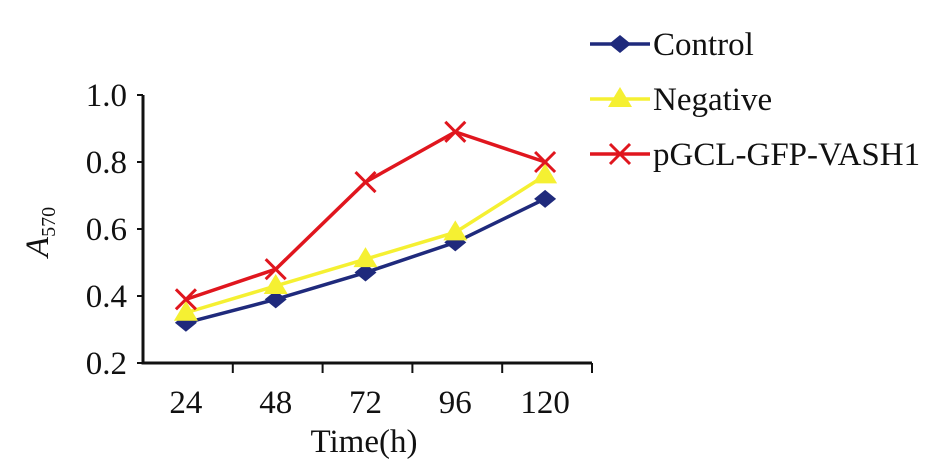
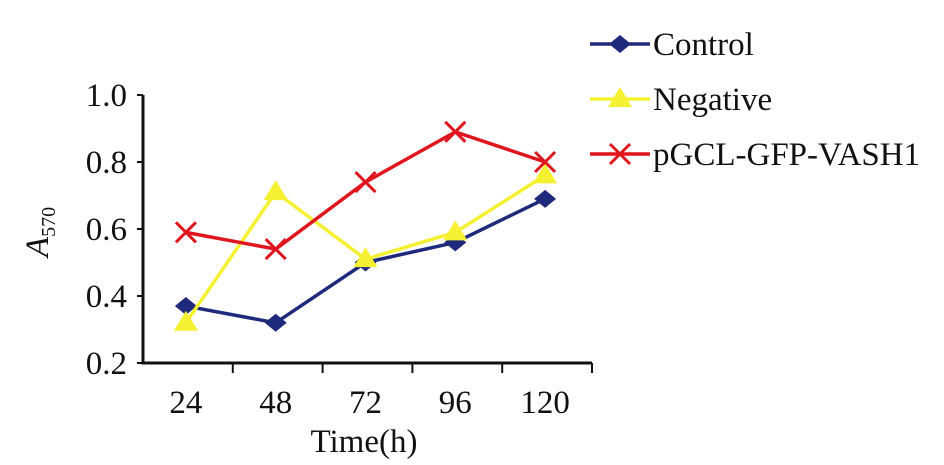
Control/24: 0.32 -> 0.37
Negative/24: 0.35 -> 0.32
pGCL-GFP-VASH1/24: 0.39 -> 0.59
Control/48: 0.39 -> 0.32
Negative/48: 0.43 -> 0.71
pGCL-GFP-VASH1/48: 0.48 -> 0.54
Control/72: 0.47 -> 0.50
